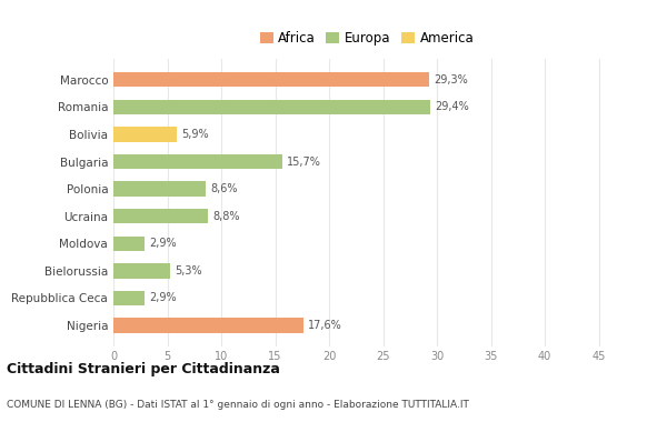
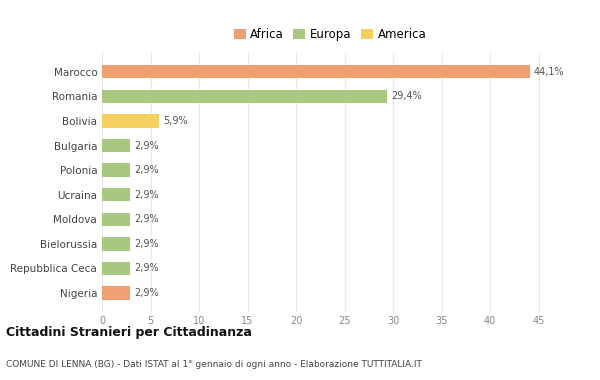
Marocco: 29,3% -> 44,1%
Bulgaria: 15,7% -> 2,9%
Polonia: 8,6% -> 2,9%
Ucraina: 8,8% -> 2,9%
Bielorussia: 5,3% -> 2,9%
Nigeria: 17,6% -> 2,9%
